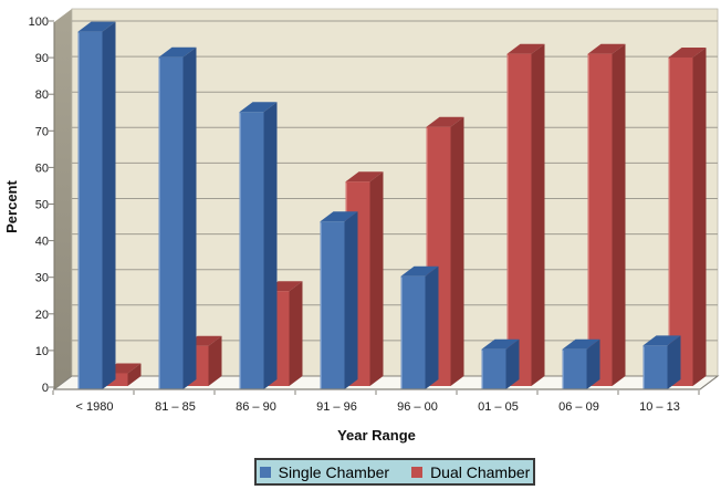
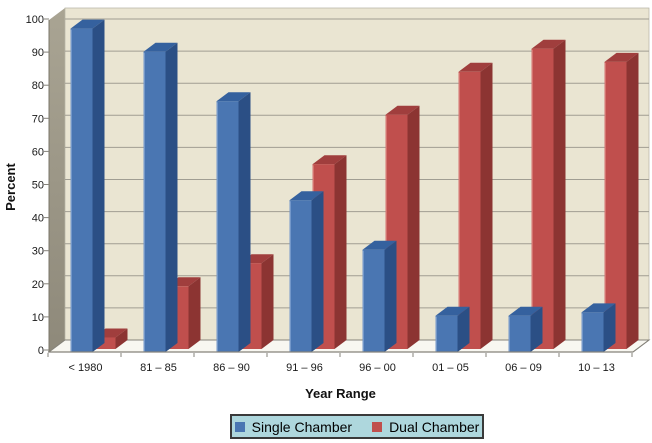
Dual Chamber/81 – 85: 11 -> 19
Dual Chamber/01 – 05: 91 -> 84
Dual Chamber/10 – 13: 90 -> 87
